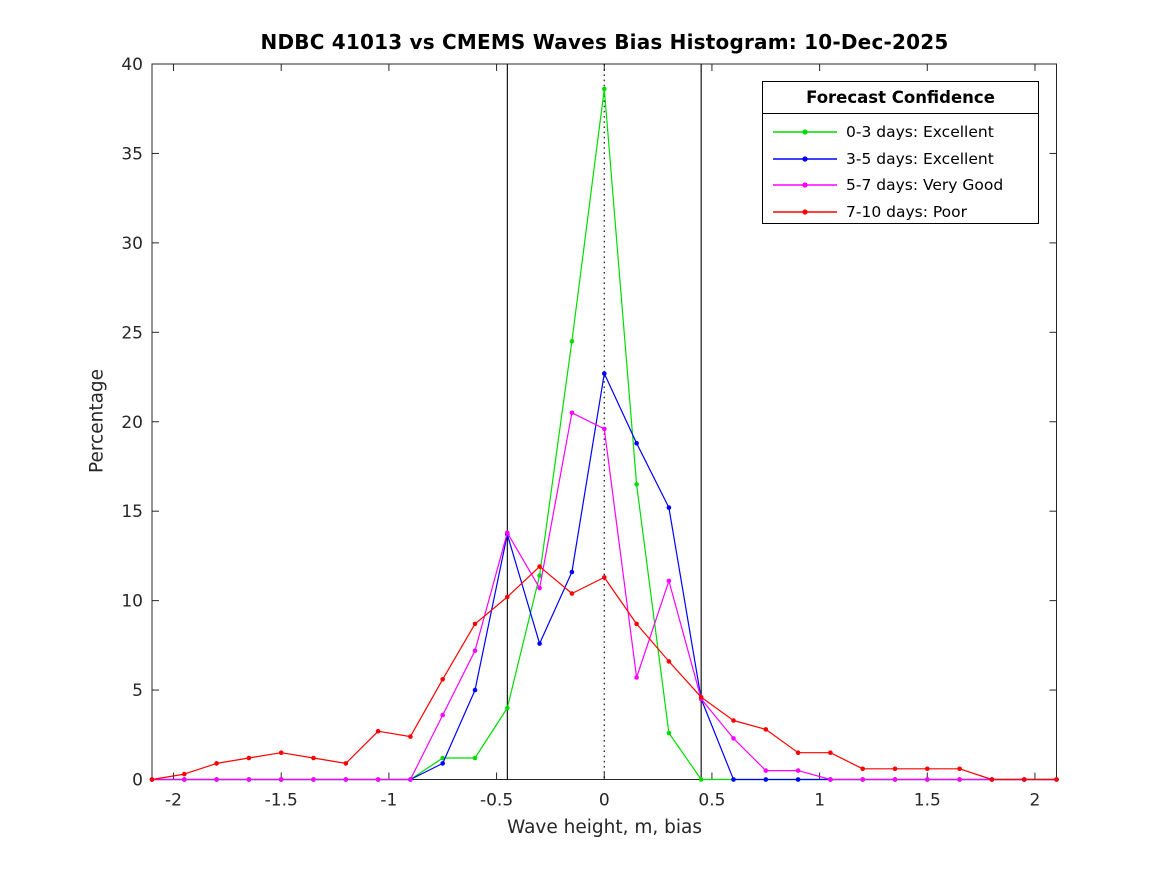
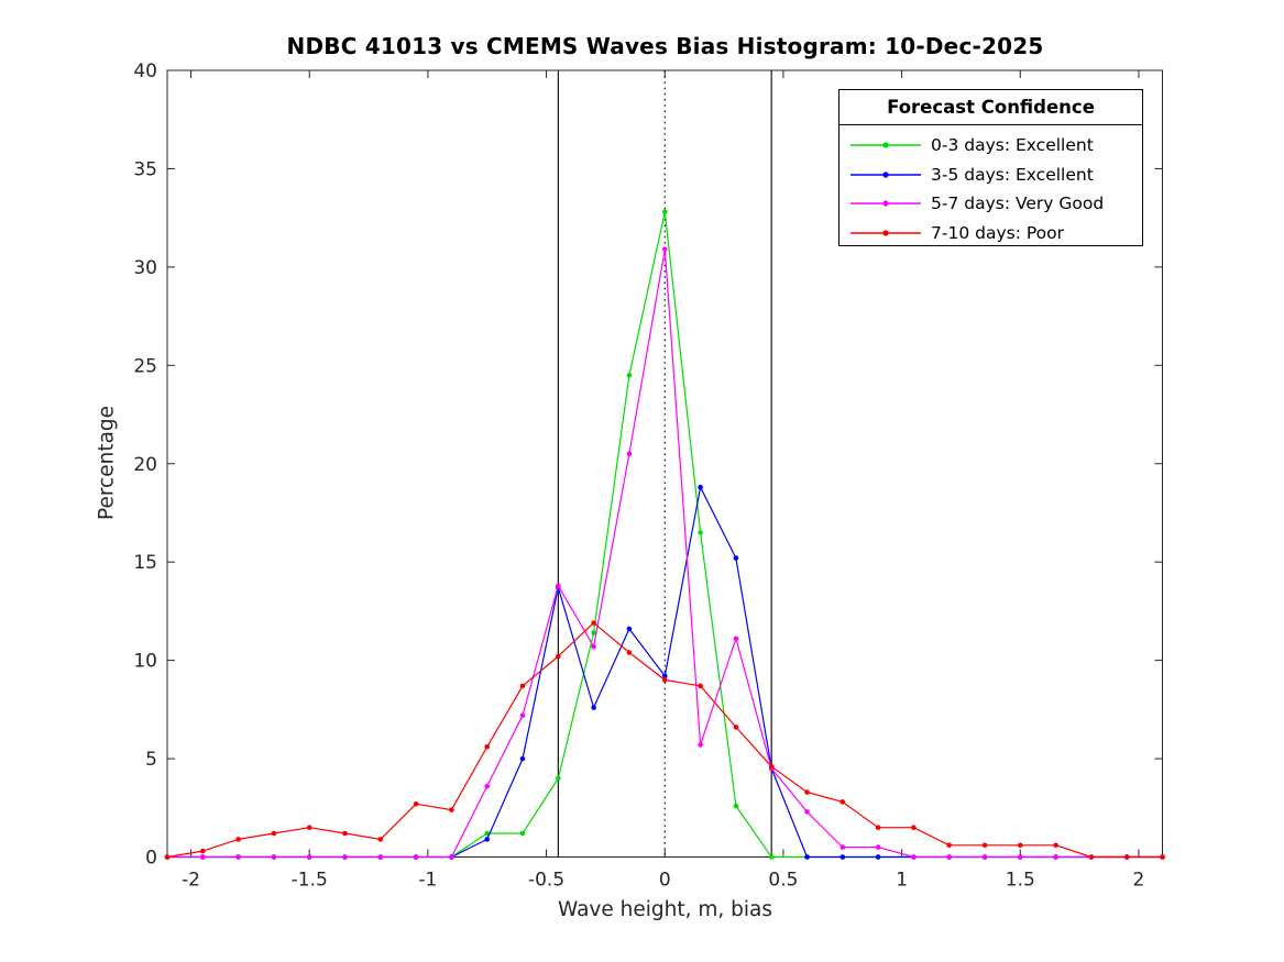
0-3 days: Excellent/0: 38,6 -> 32,8
3-5 days: Excellent/0: 22,7 -> 9,2
5-7 days: Very Good/0: 19,6 -> 30,9
7-10 days: Poor/0: 11,3 -> 9,0
